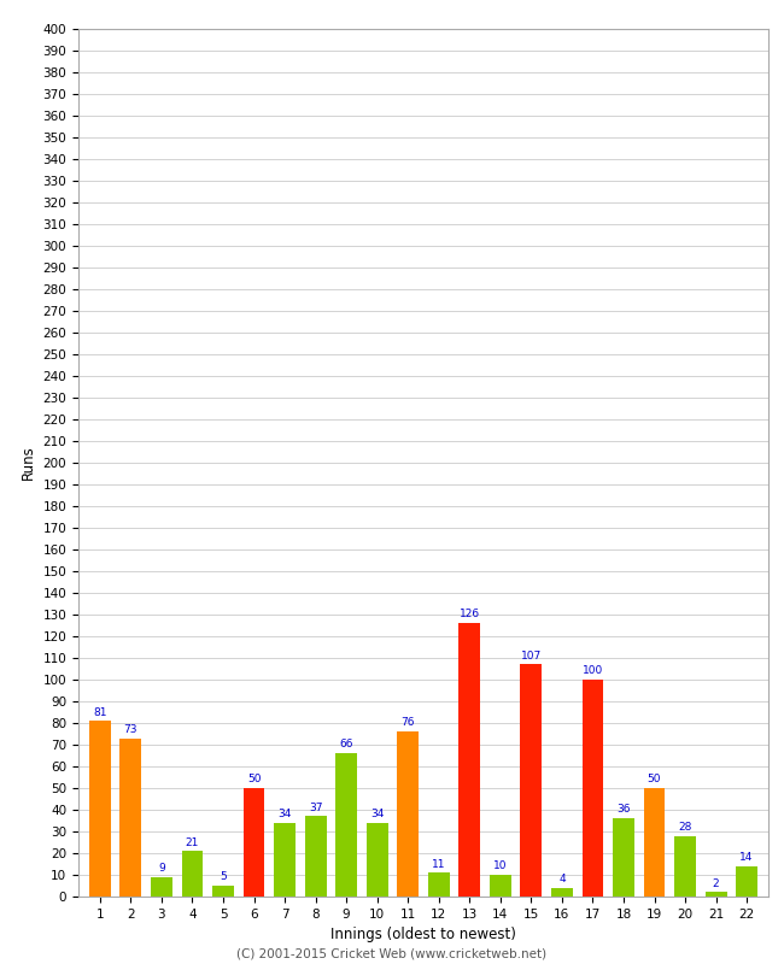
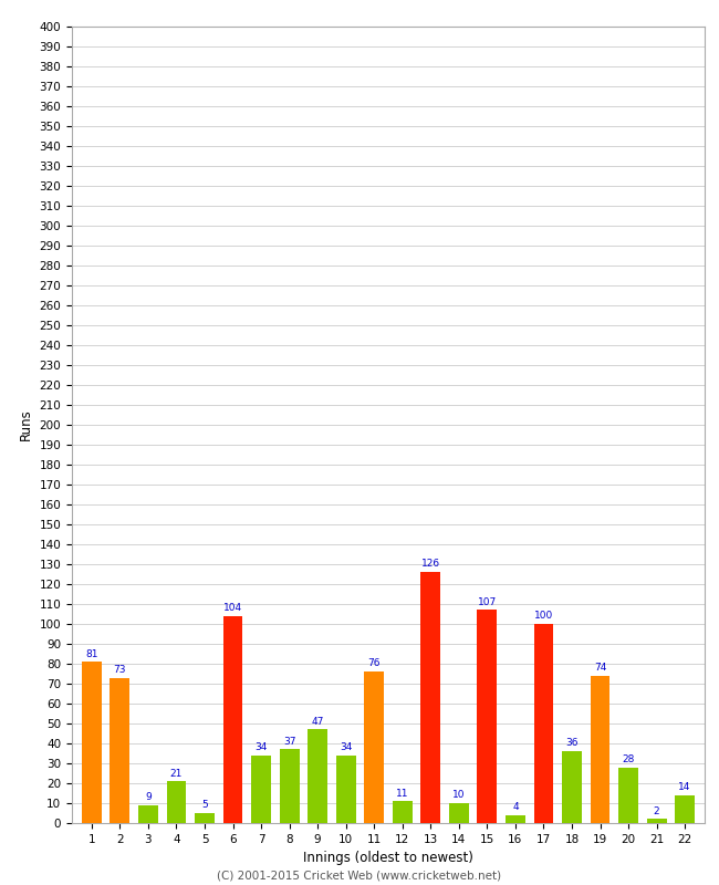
6: 50 -> 104
9: 66 -> 47
19: 50 -> 74
